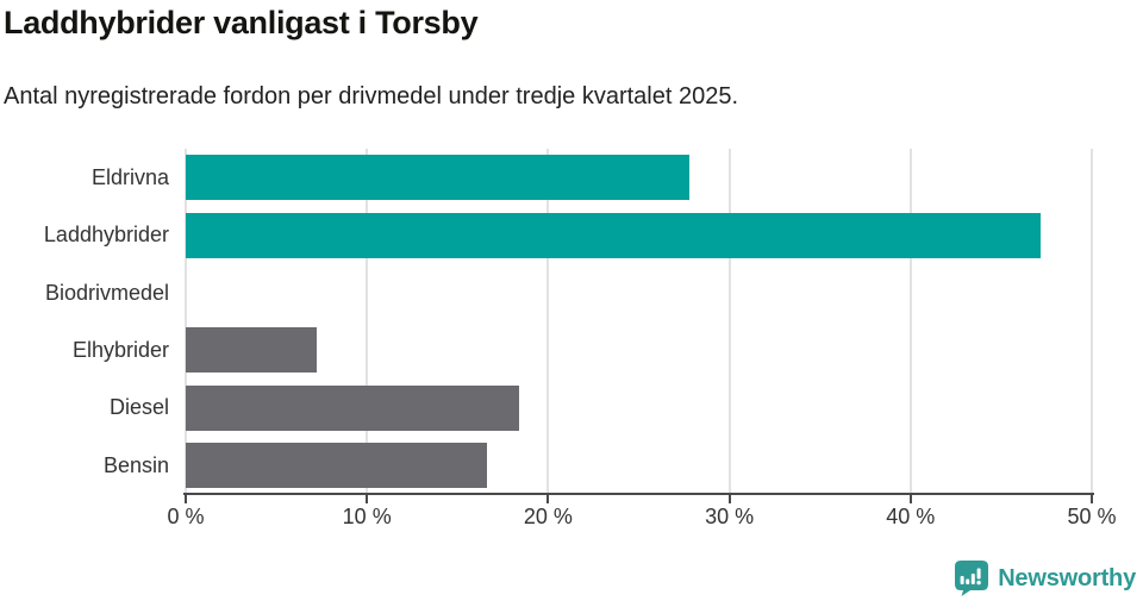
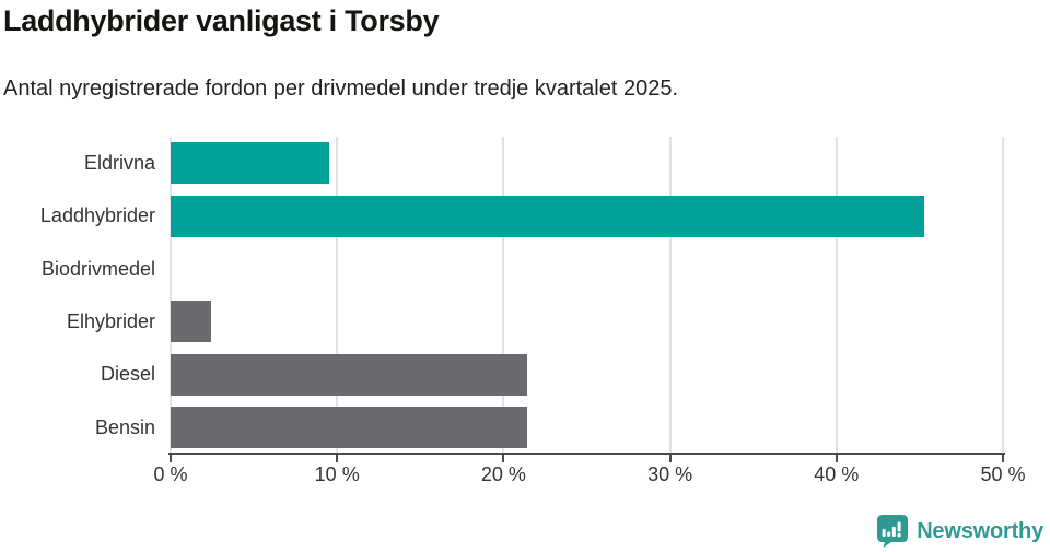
Eldrivna: 27.8% -> 9.5%
Laddhybrider: 47.2% -> 45.3%
Elhybrider: 7.2% -> 2.4%
Diesel: 18.4% -> 21.4%
Bensin: 16.6% -> 21.4%
